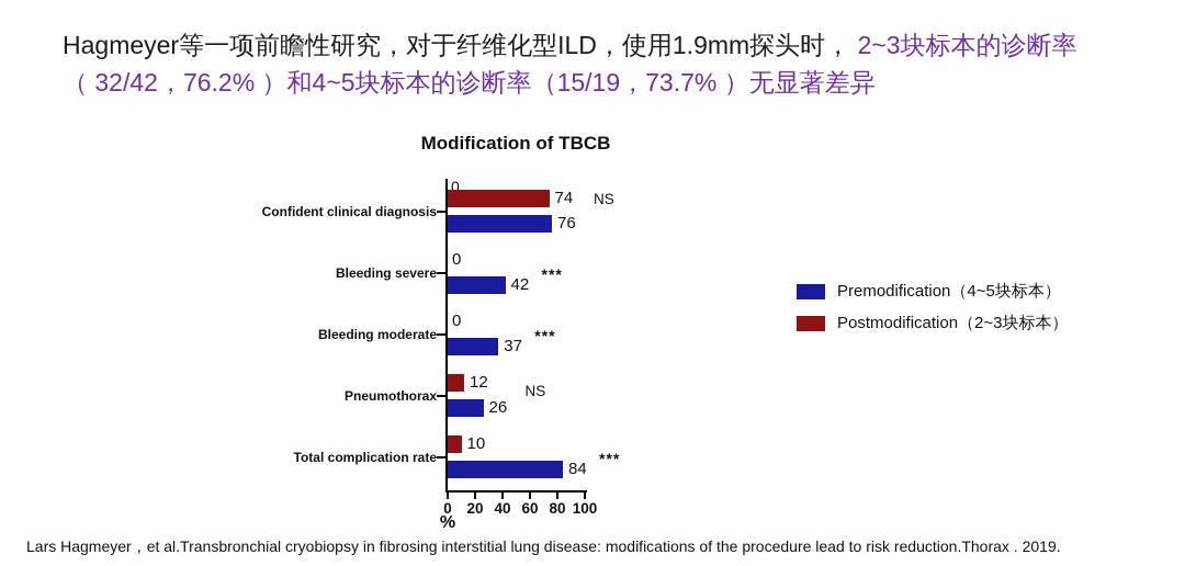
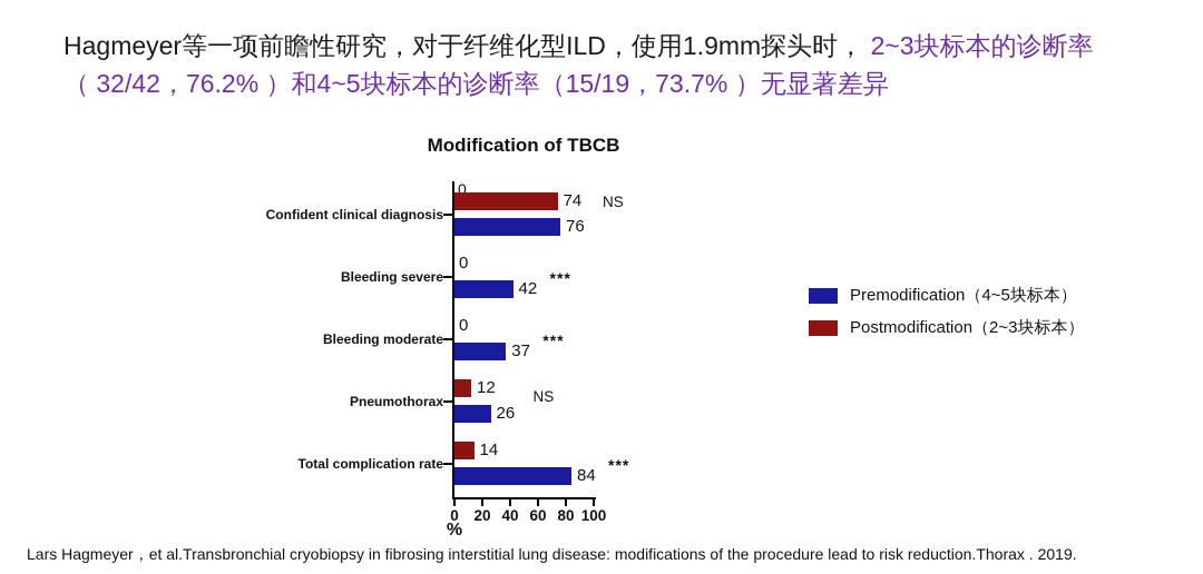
Postmodification（2~3块标本）/Total complication rate: 10 -> 14
